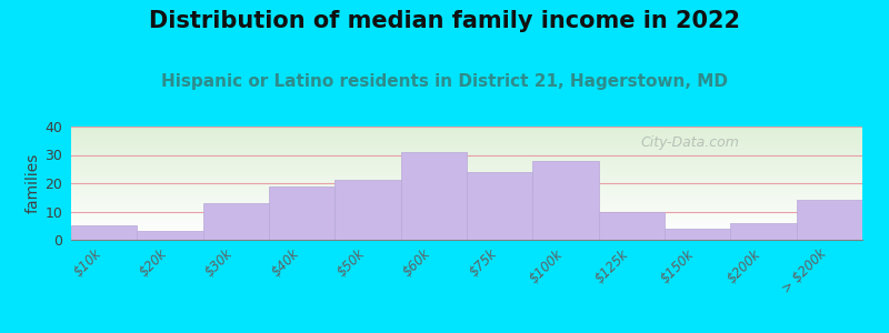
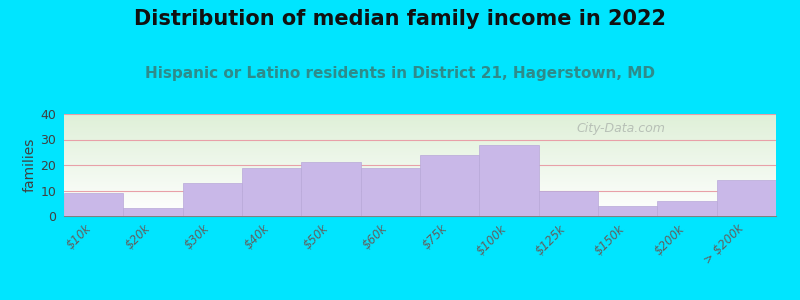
$10k: 5 -> 9
$60k: 31 -> 19
